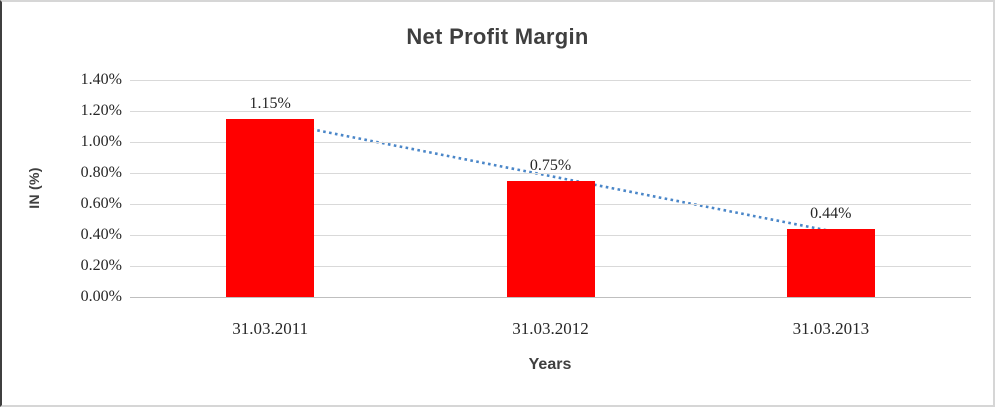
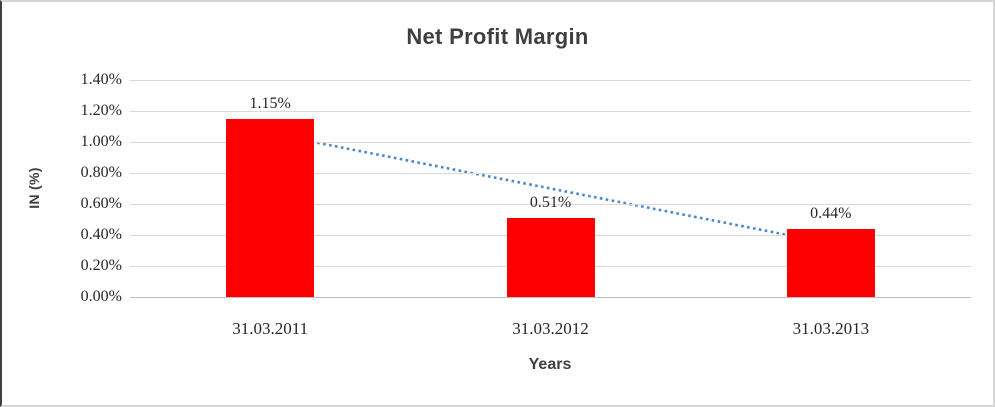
31.03.2012: 0.75% -> 0.51%
